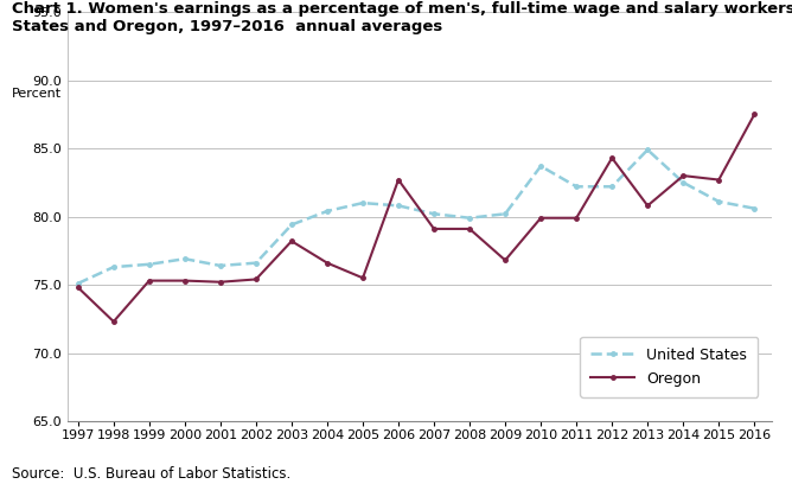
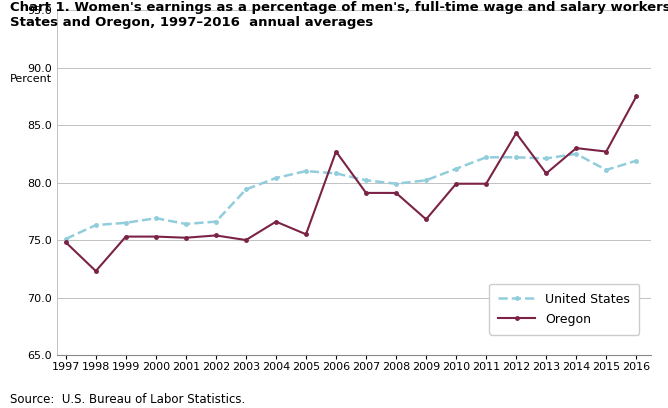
Oregon/2003: 78.2 -> 75.0
United States/2010: 83.7 -> 81.2
United States/2013: 84.9 -> 82.1
United States/2016: 80.6 -> 81.9
